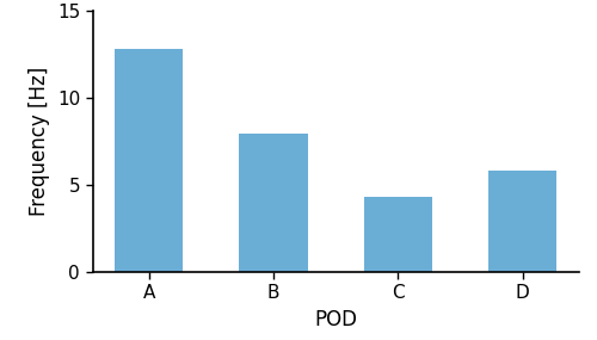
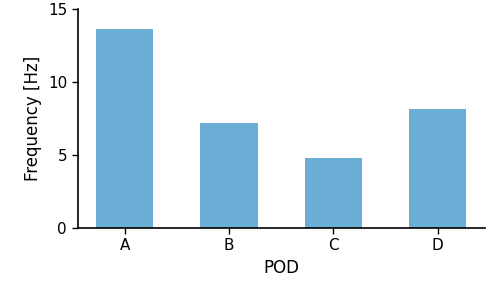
A: 12.8 -> 13.6
B: 7.9 -> 7.2
C: 4.3 -> 4.8
D: 5.8 -> 8.1
